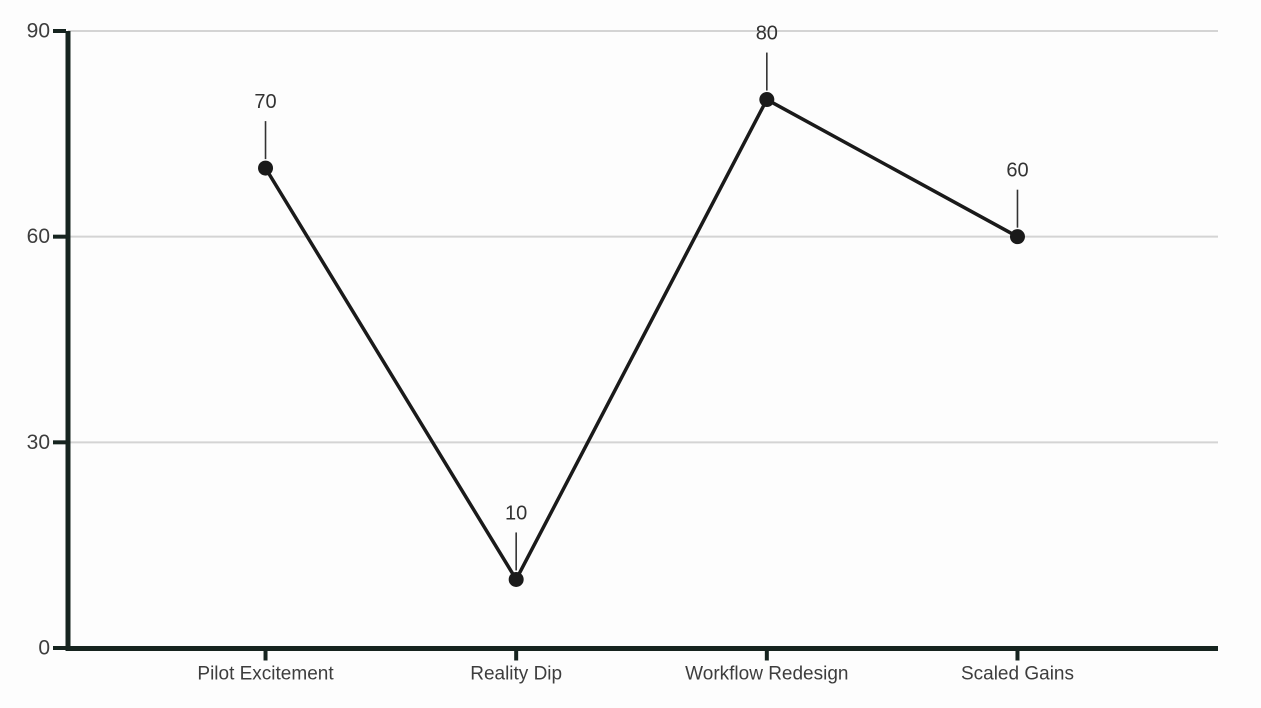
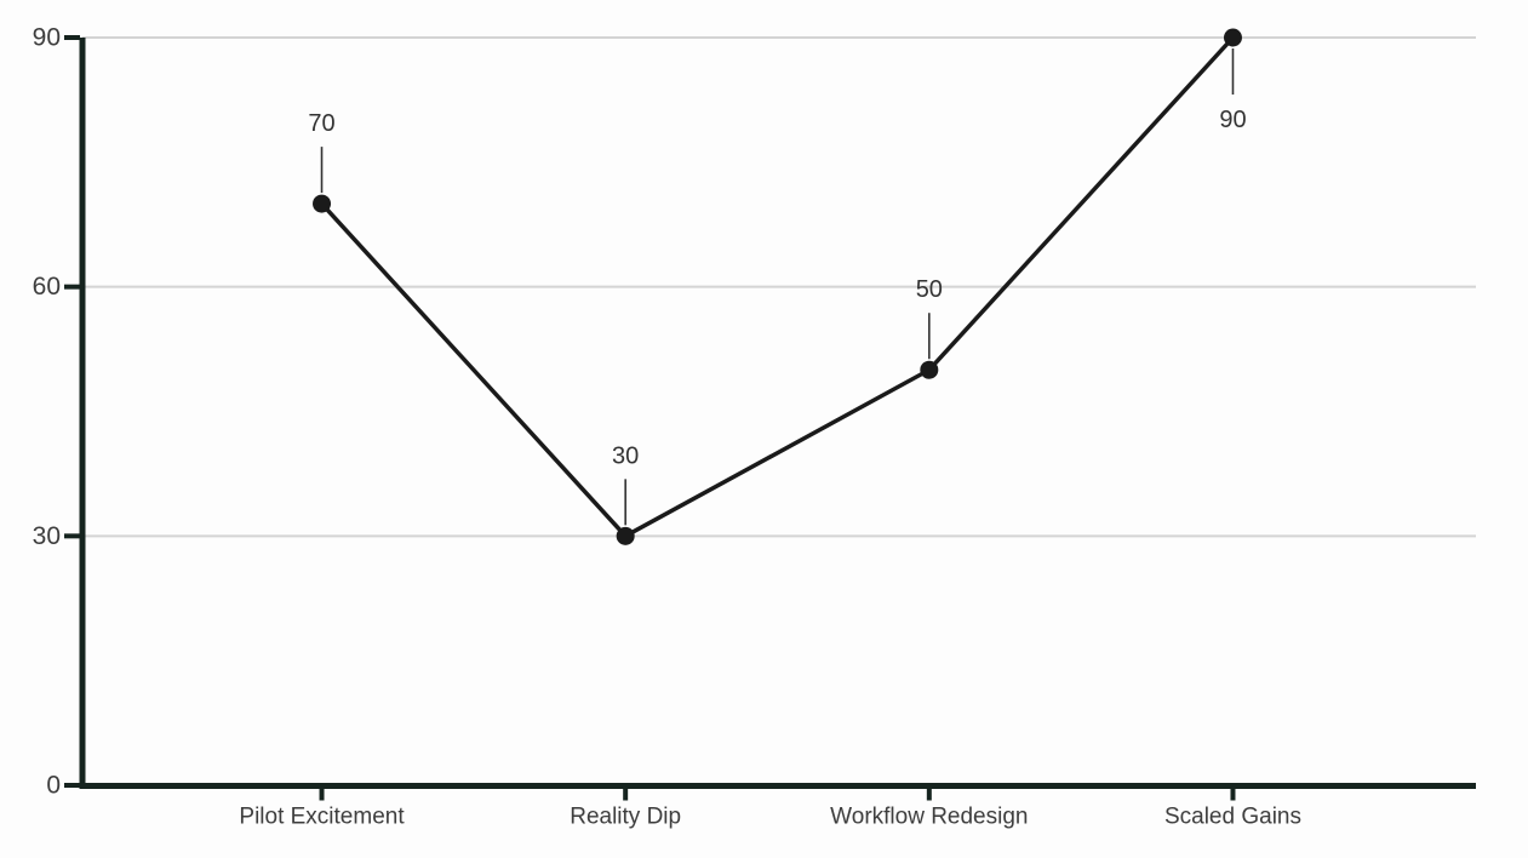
Reality Dip: 10 -> 30
Workflow Redesign: 80 -> 50
Scaled Gains: 60 -> 90
